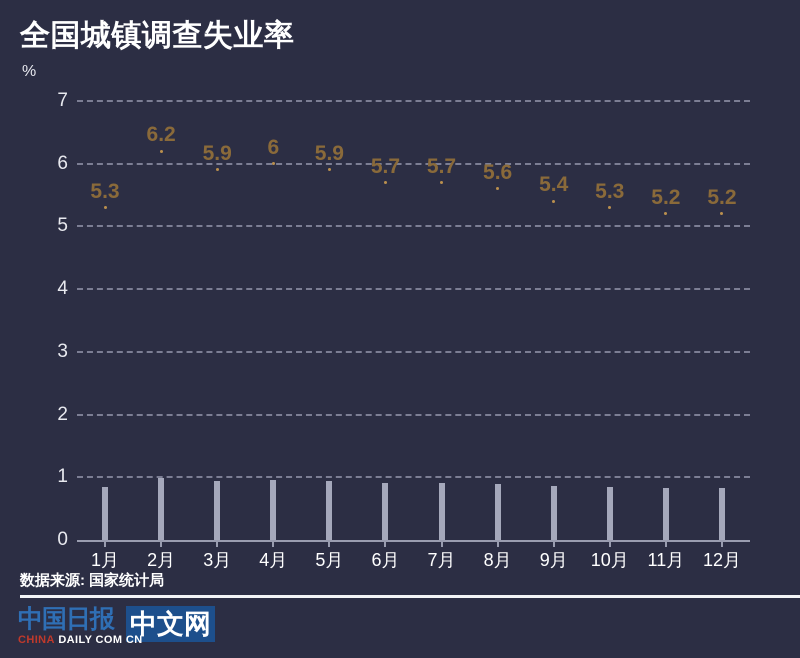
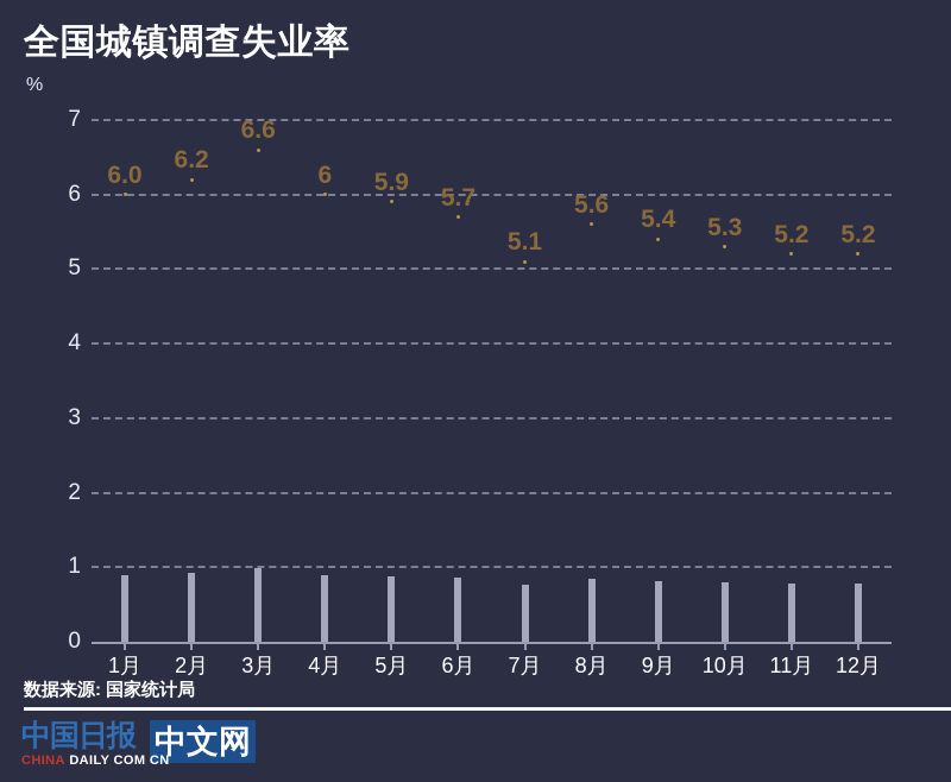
1月: 5.3 -> 6.0
3月: 5.9 -> 6.6
7月: 5.7 -> 5.1
